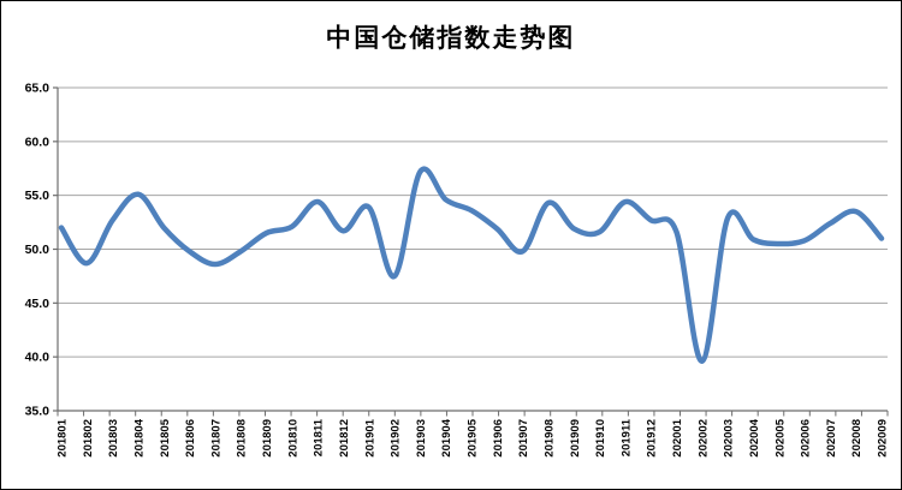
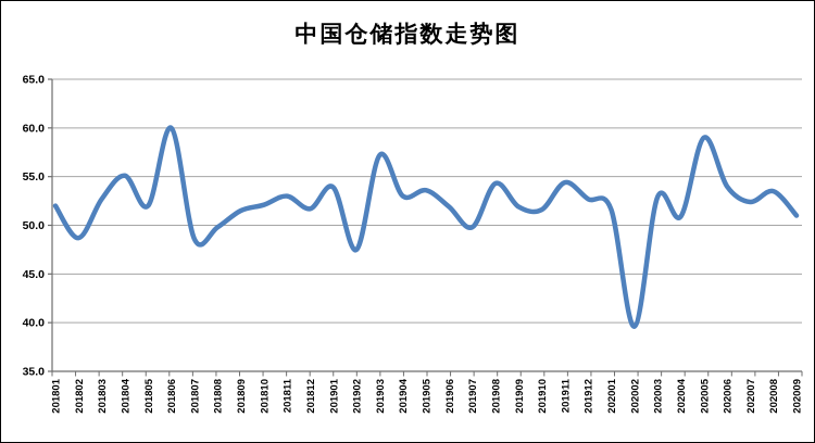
201806: 50 -> 60
201811: 54 -> 53
201904: 55 -> 53
202005: 50 -> 59
202006: 51 -> 54
